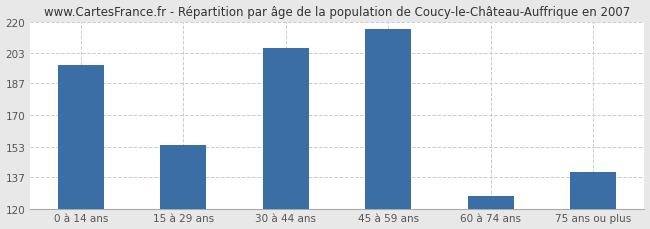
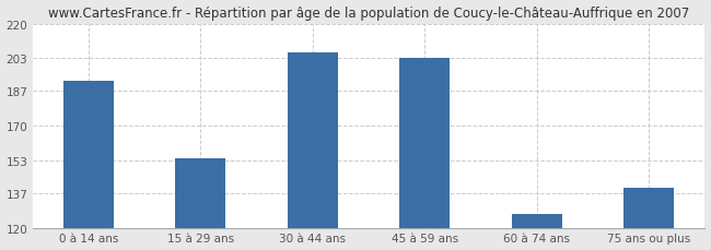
0 à 14 ans: 197 -> 192
45 à 59 ans: 216 -> 203
